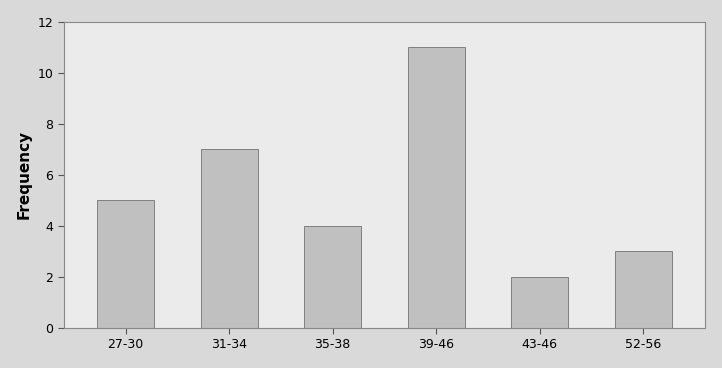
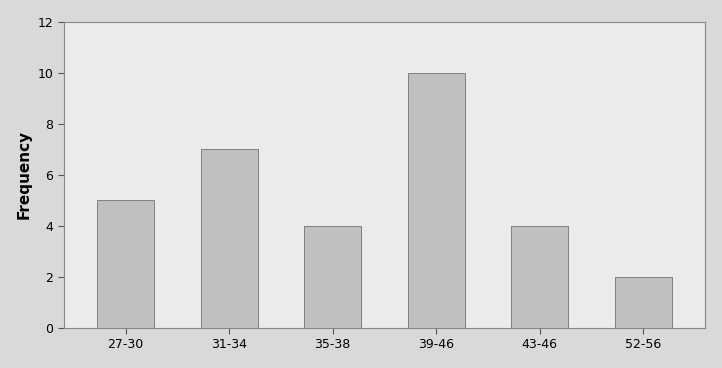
39-46: 11 -> 10
43-46: 2 -> 4
52-56: 3 -> 2
